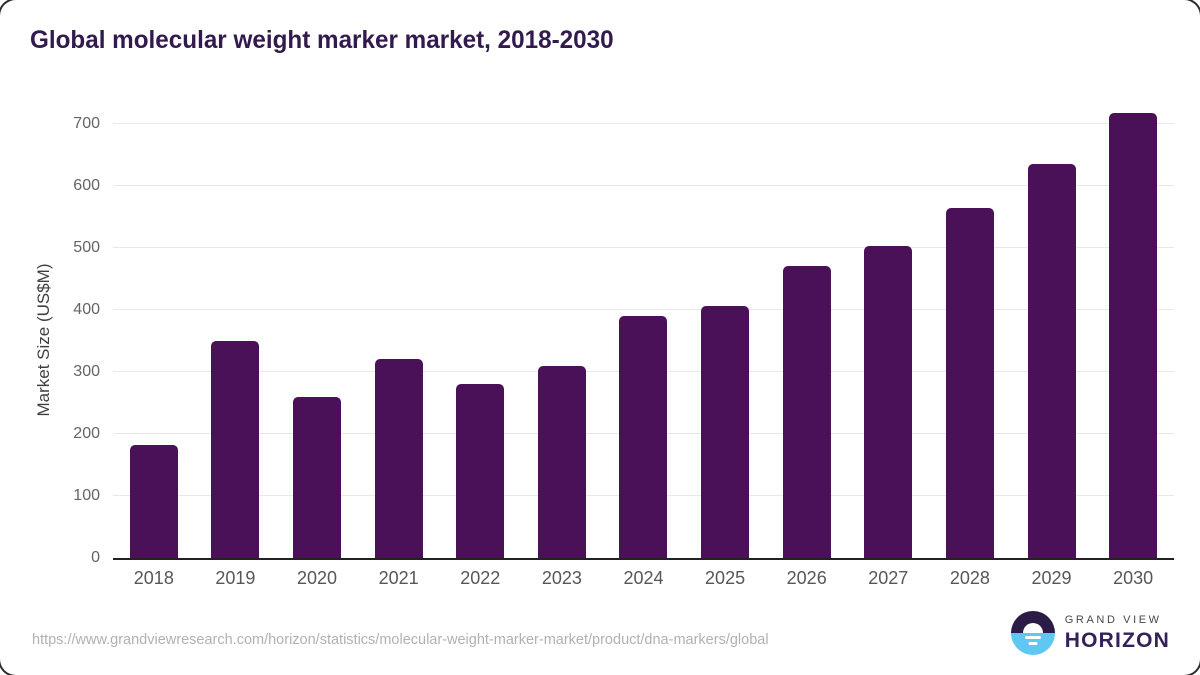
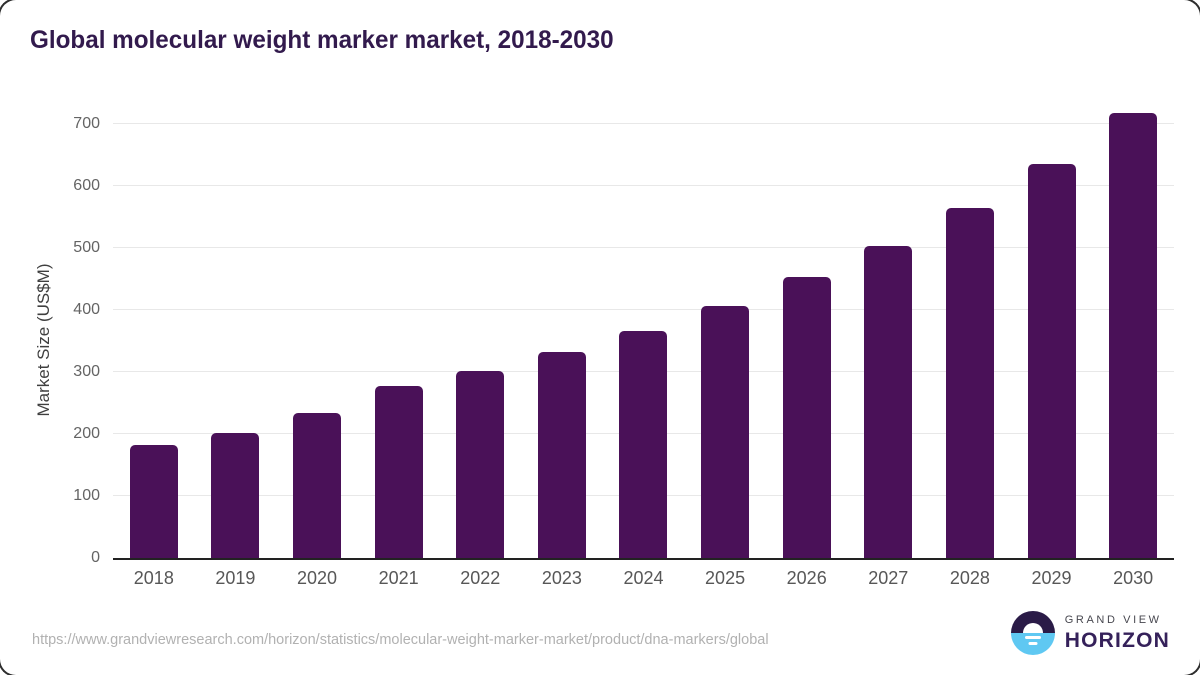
2019: 350 -> 200
2020: 260 -> 230
2021: 320 -> 280
2022: 280 -> 300
2023: 310 -> 330
2024: 390 -> 370
2026: 470 -> 450
